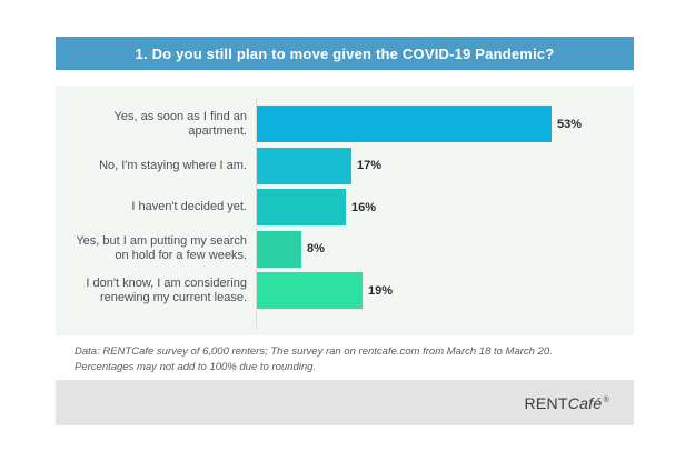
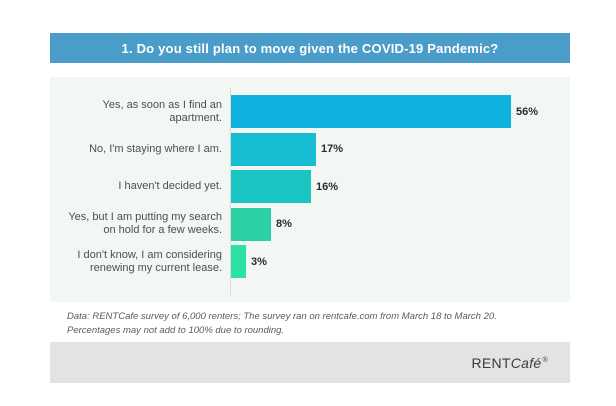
Yes, as soon as I find an apartment.: 53% -> 56%
I don't know, I am considering renewing my current lease.: 19% -> 3%
